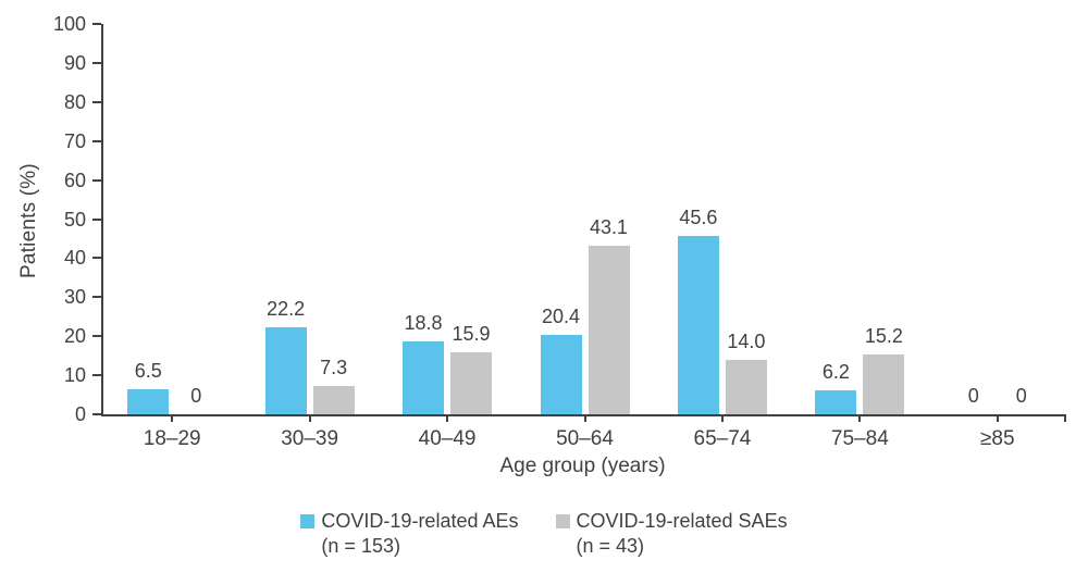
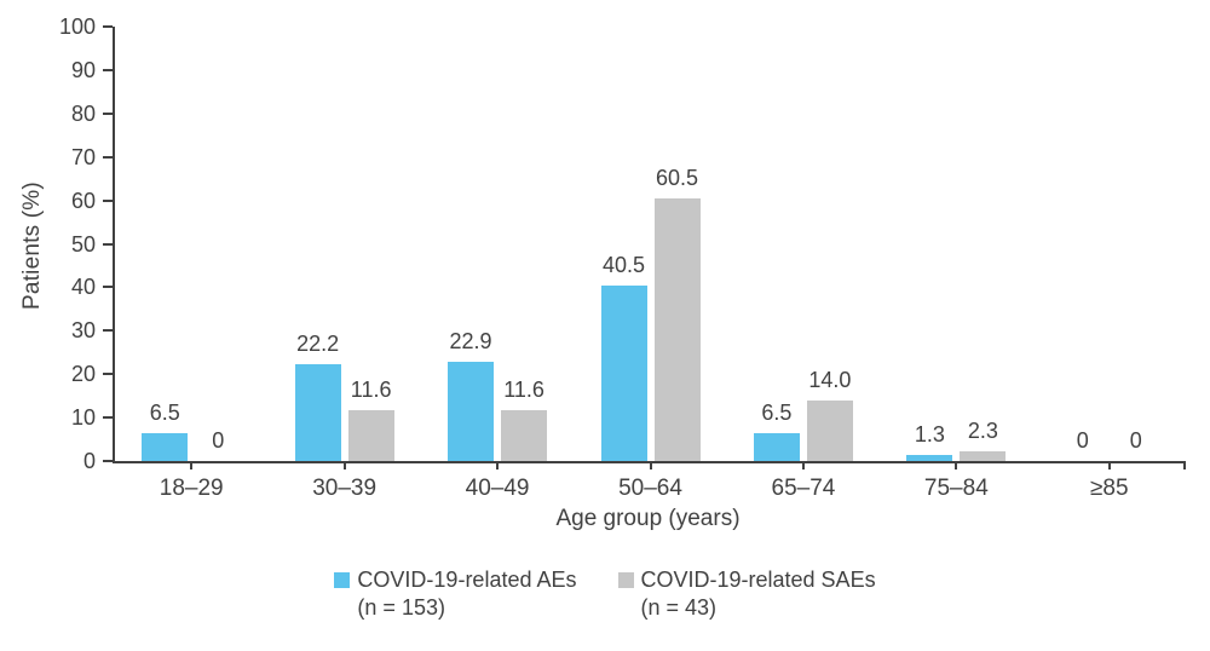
COVID-19-related SAEs/30–39: 7.3 -> 11.6
COVID-19-related AEs/40–49: 18.8 -> 22.9
COVID-19-related SAEs/40–49: 15.9 -> 11.6
COVID-19-related AEs/50–64: 20.4 -> 40.5
COVID-19-related SAEs/50–64: 43.1 -> 60.5
COVID-19-related AEs/65–74: 45.6 -> 6.5
COVID-19-related AEs/75–84: 6.2 -> 1.3
COVID-19-related SAEs/75–84: 15.2 -> 2.3
